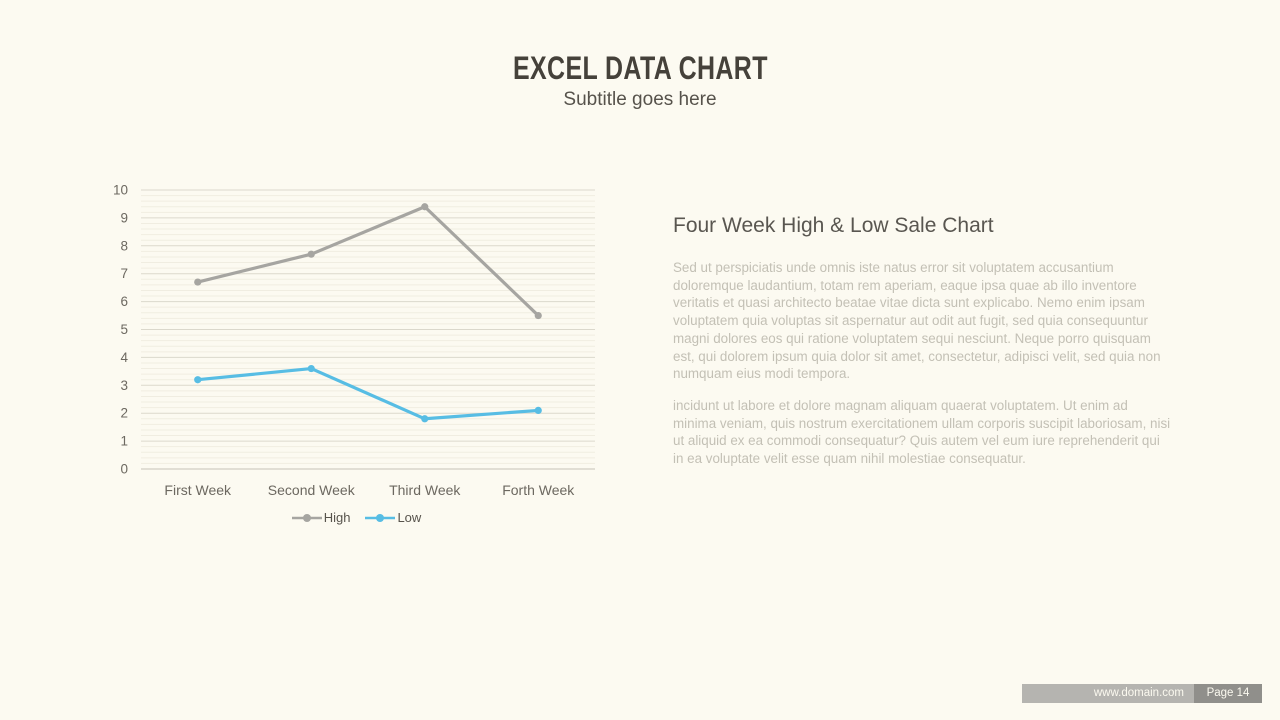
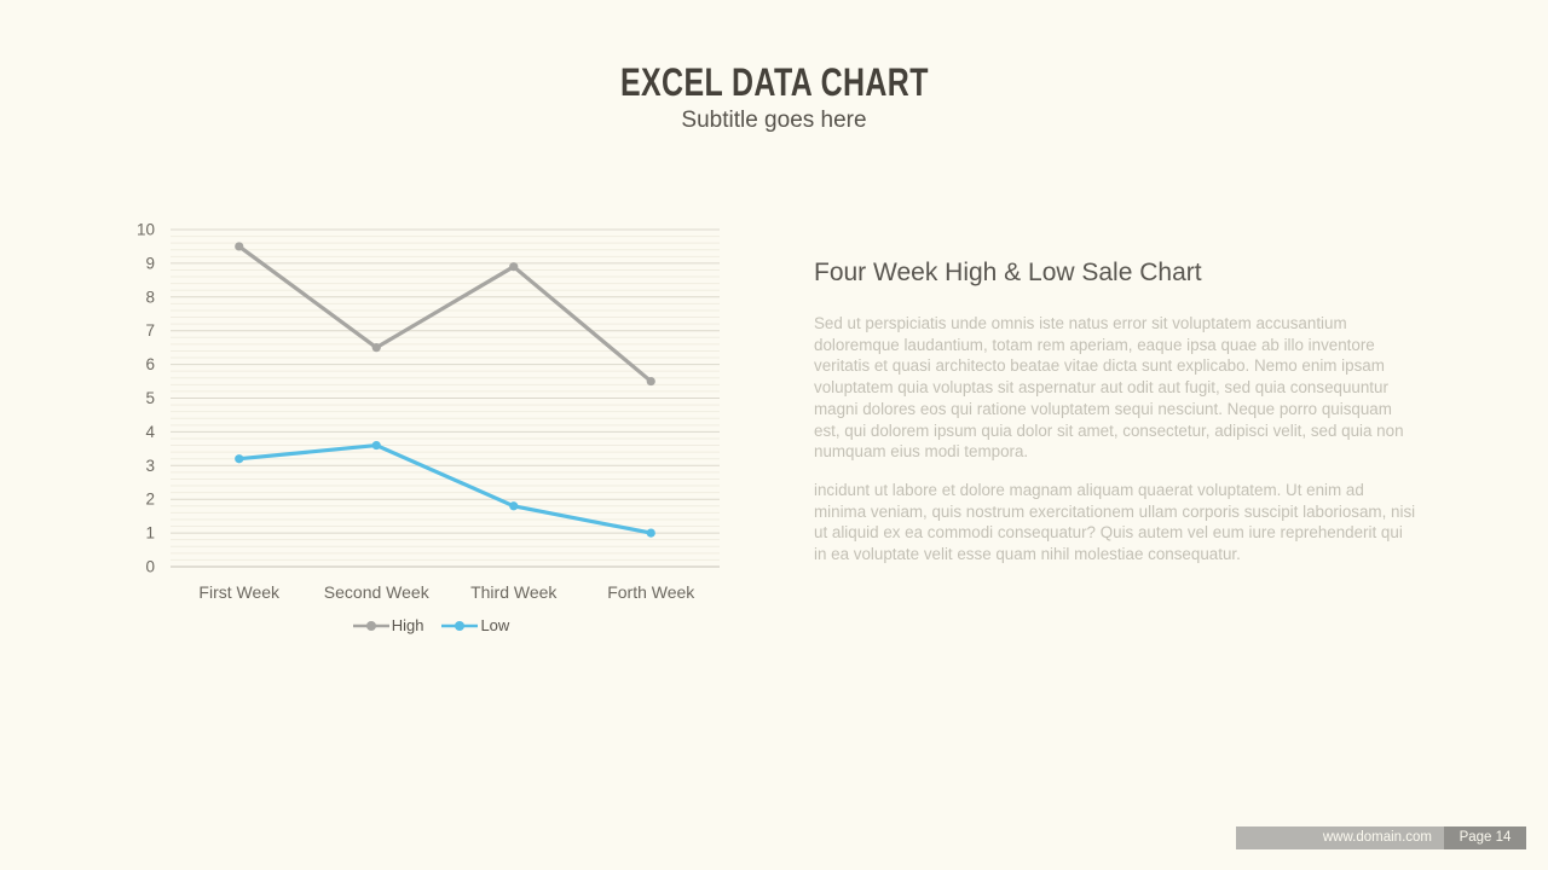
High/First Week: 6.7 -> 9.5
High/Second Week: 7.7 -> 6.5
High/Third Week: 9.4 -> 8.9
Low/Forth Week: 2.1 -> 1.0
